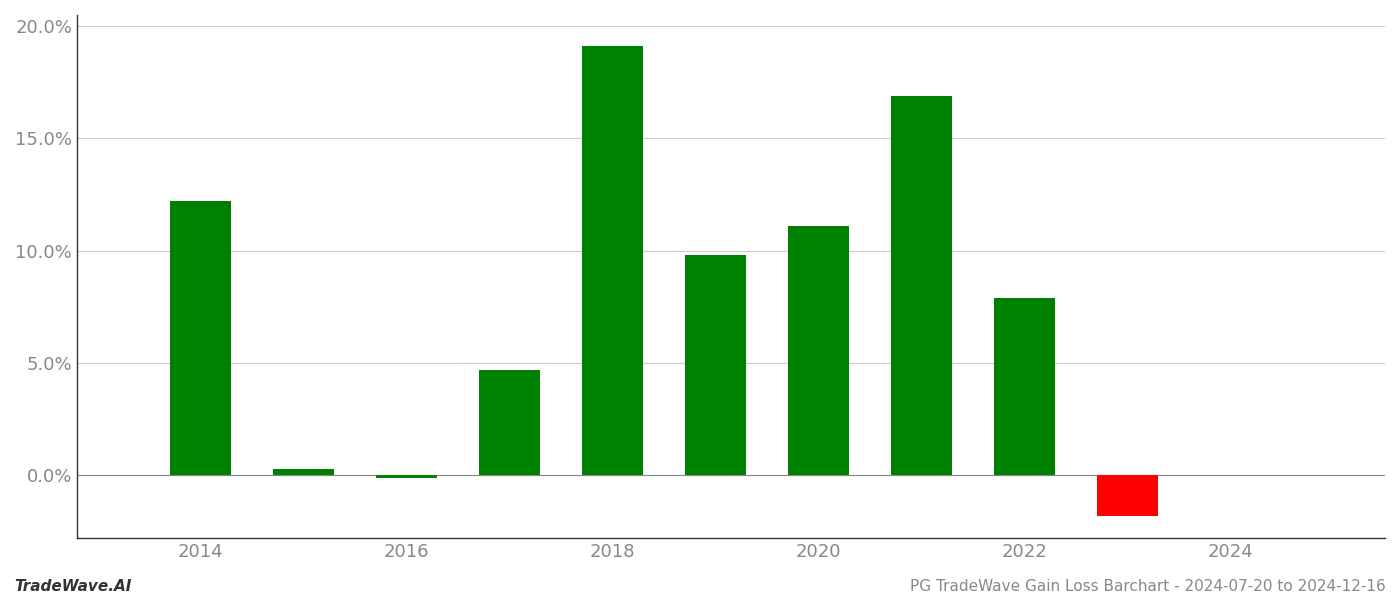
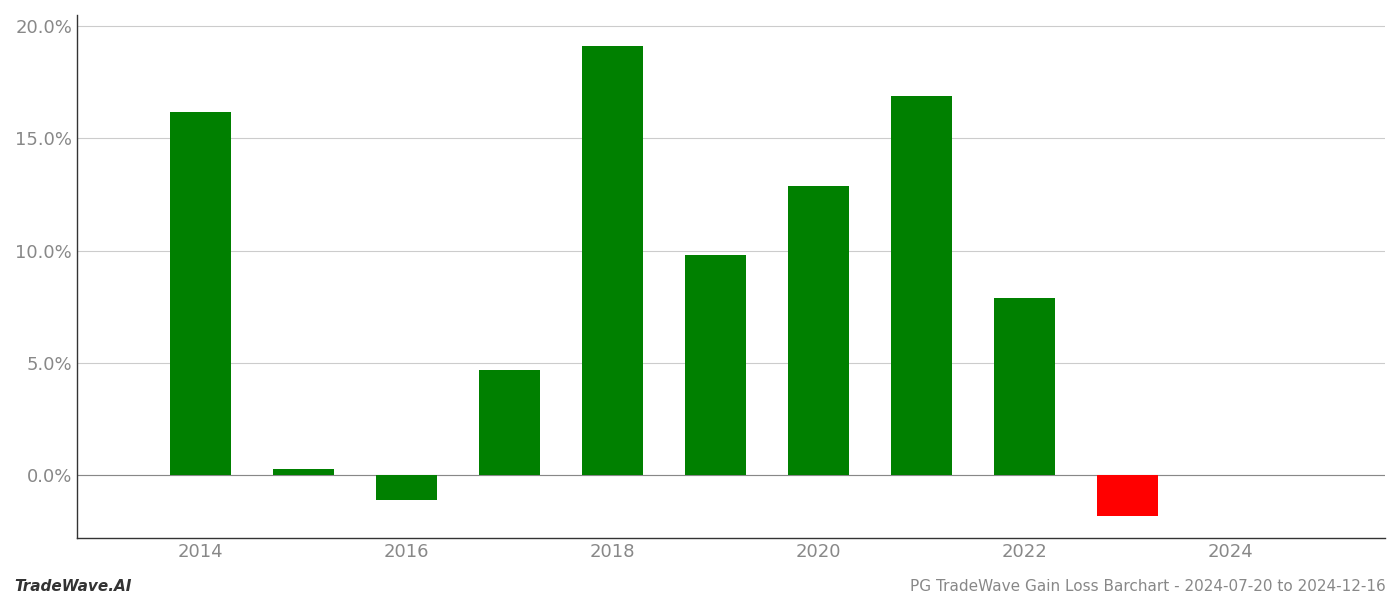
2014: 12.2% -> 16.2%
2016: -0.1% -> -1.1%
2020: 11.1% -> 12.9%
